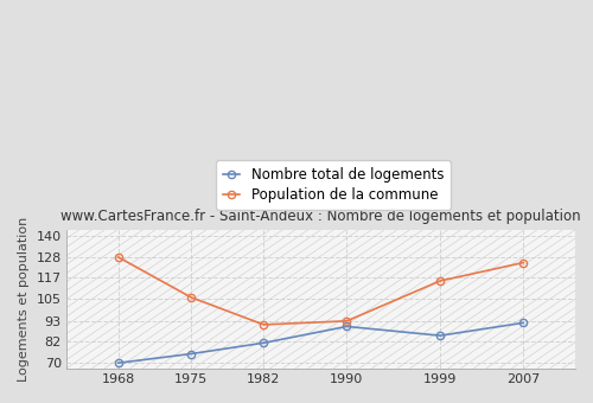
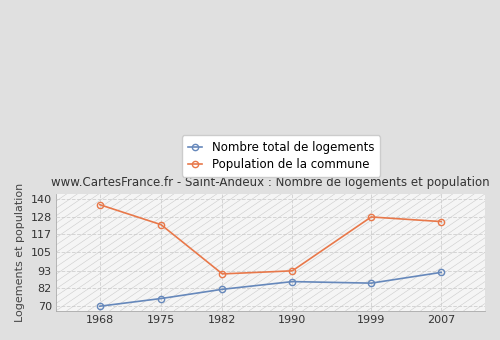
Population de la commune/1968: 128 -> 136
Population de la commune/1975: 106 -> 123
Nombre total de logements/1990: 90 -> 86
Population de la commune/1999: 115 -> 128
